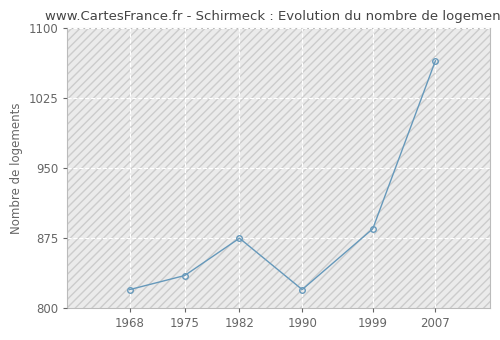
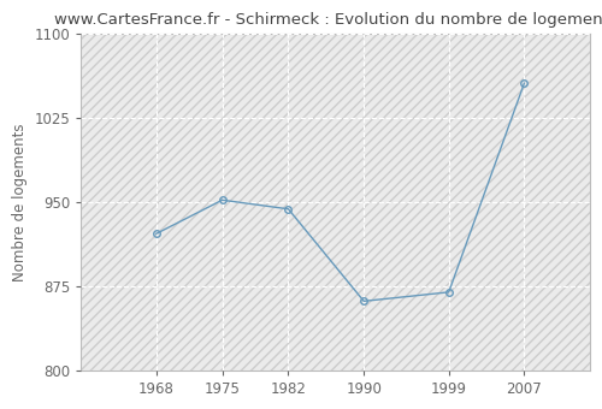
1968: 820 -> 922
1975: 835 -> 952
1982: 875 -> 944
1990: 820 -> 862
1999: 885 -> 870
2007: 1065 -> 1056
